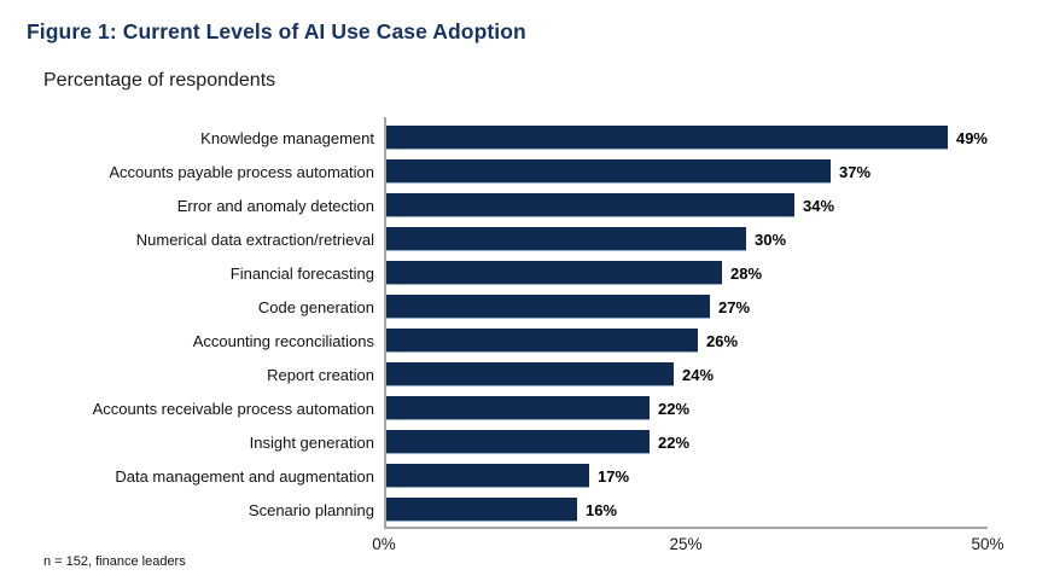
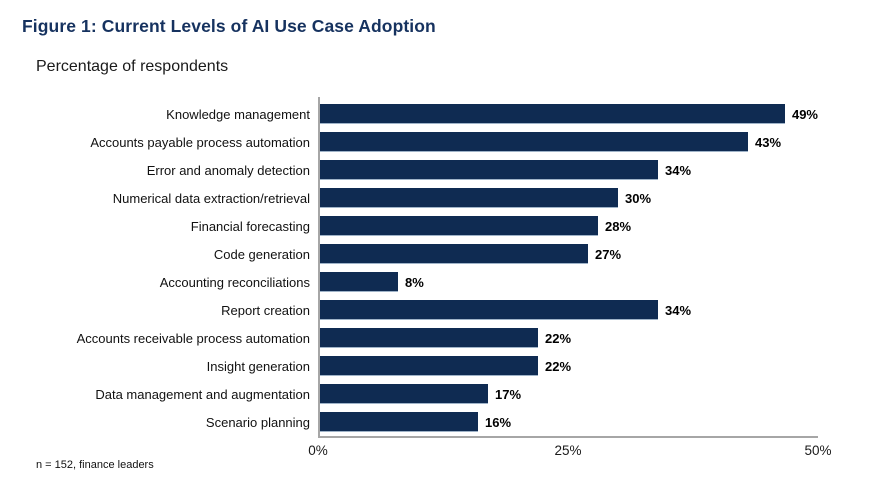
Accounts payable process automation: 37% -> 43%
Accounting reconciliations: 26% -> 8%
Report creation: 24% -> 34%
